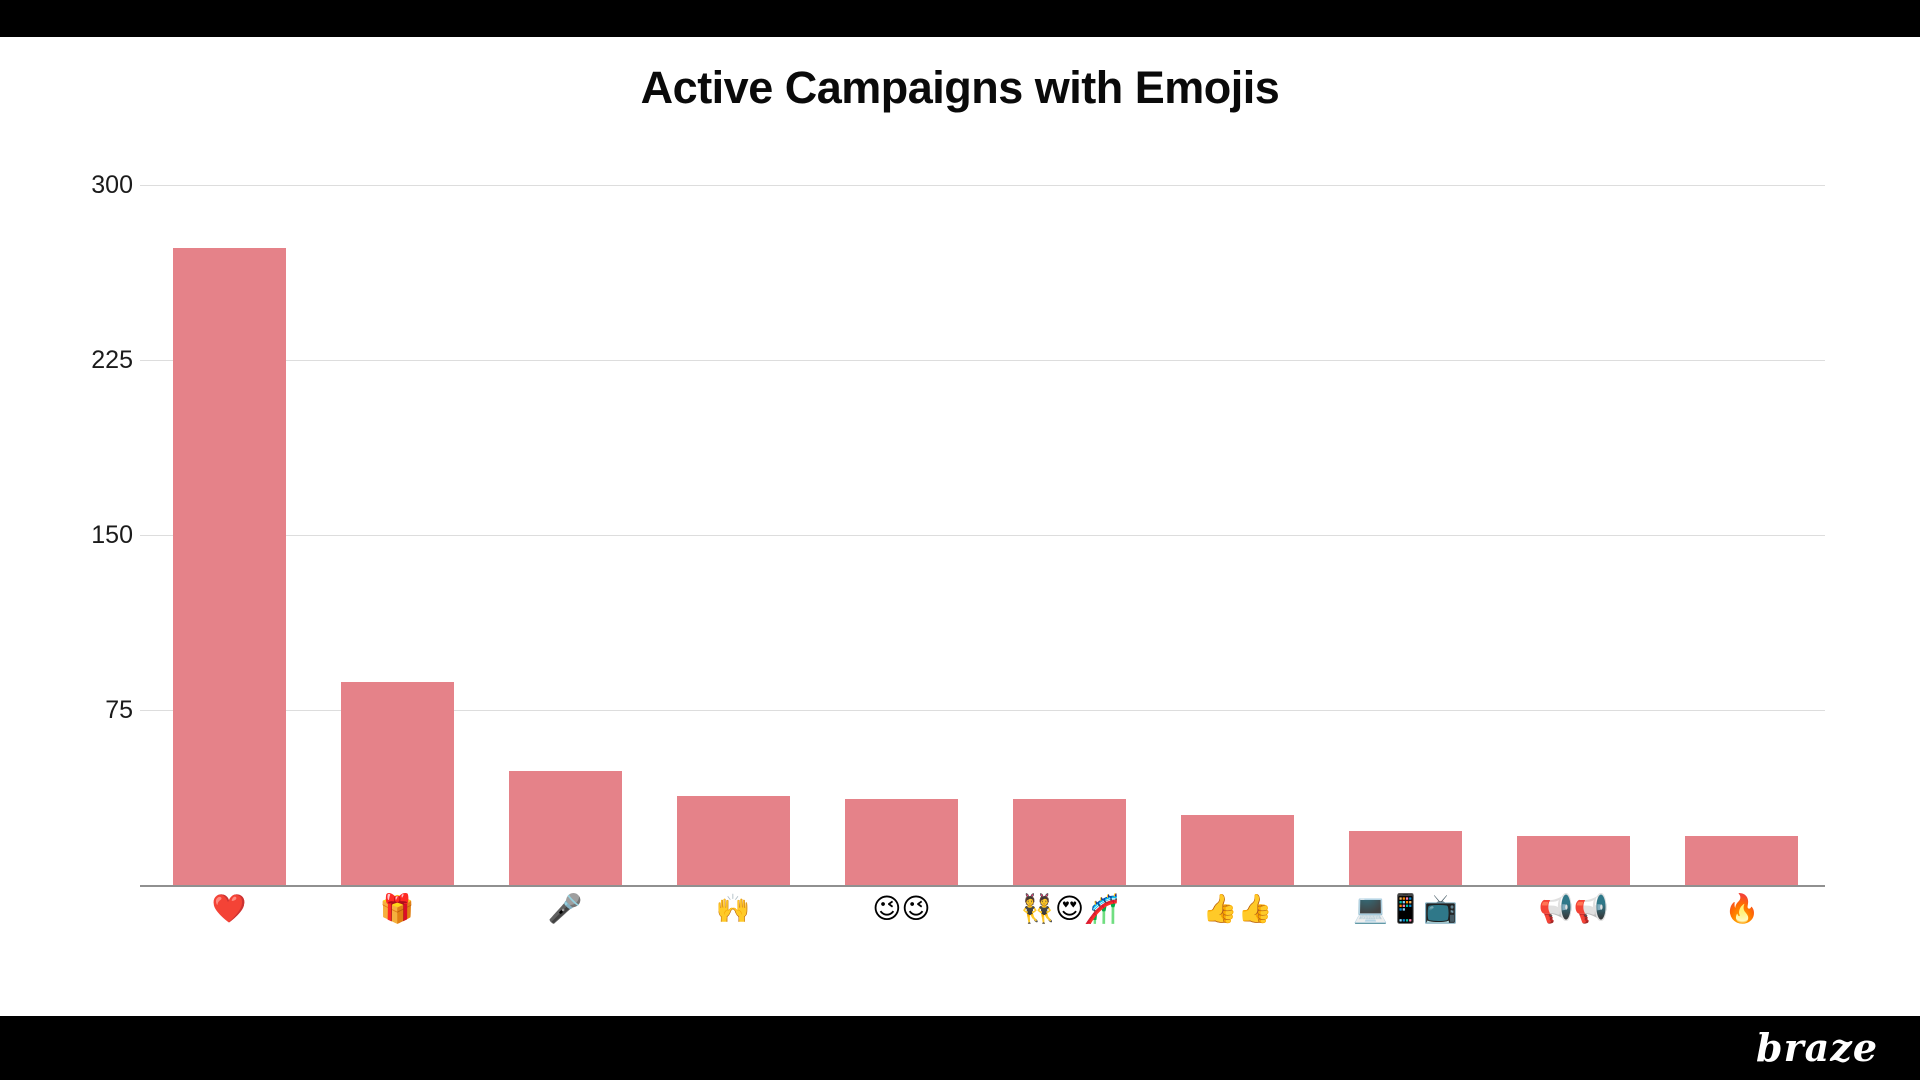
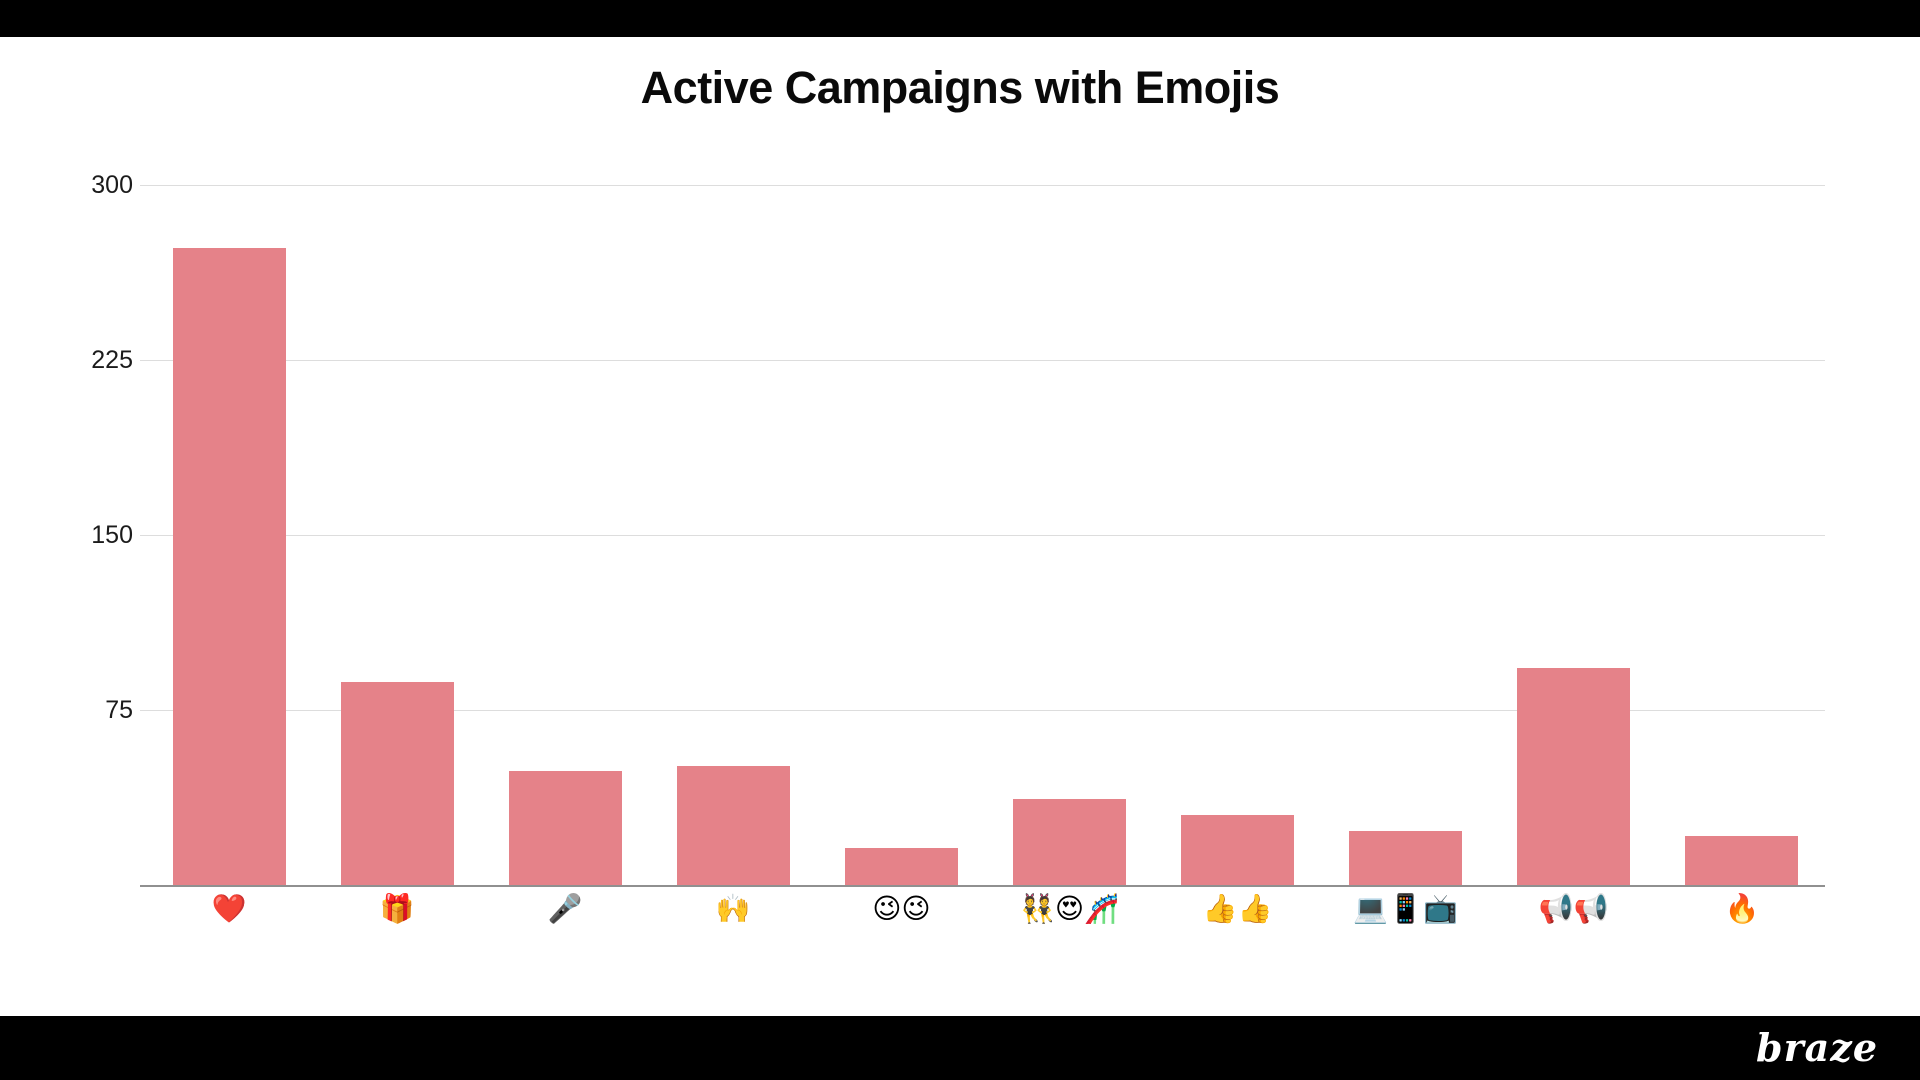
🙌: 38 -> 51
😉😉: 37 -> 16
📢📢: 21 -> 93
